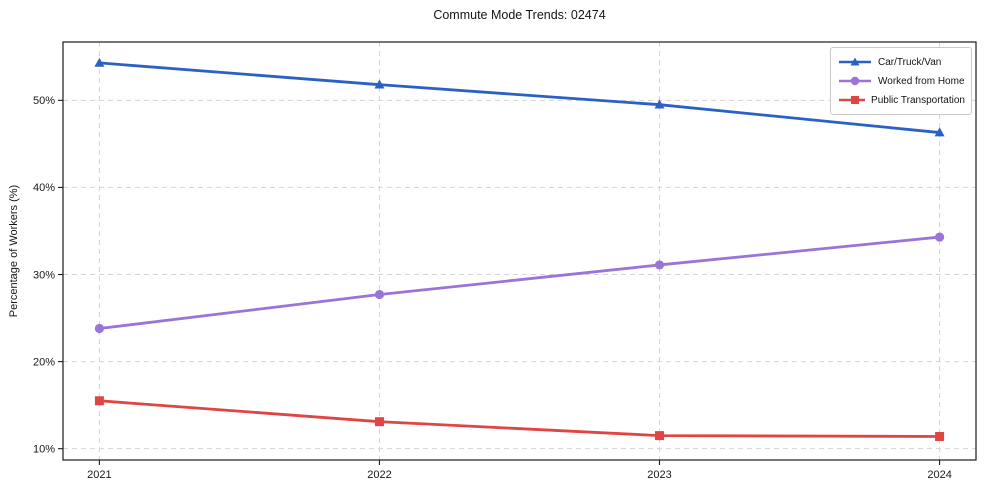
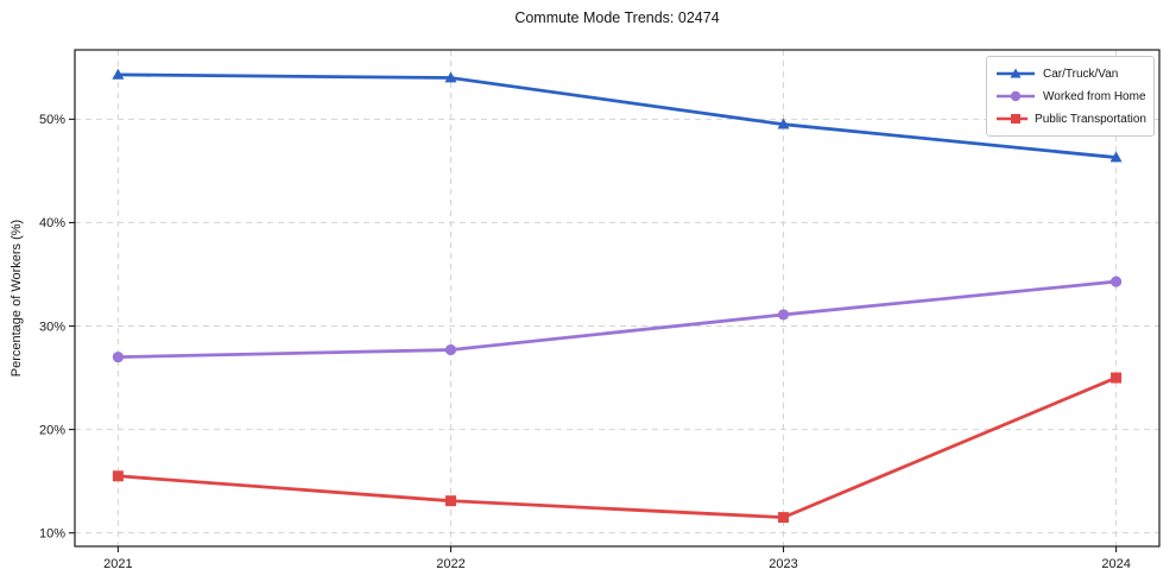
Worked from Home/2021: 24% -> 27%
Car/Truck/Van/2022: 52% -> 54%
Public Transportation/2024: 11% -> 25%
